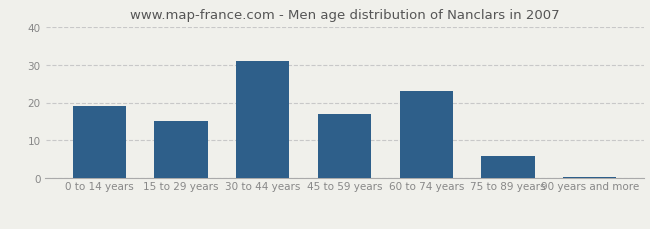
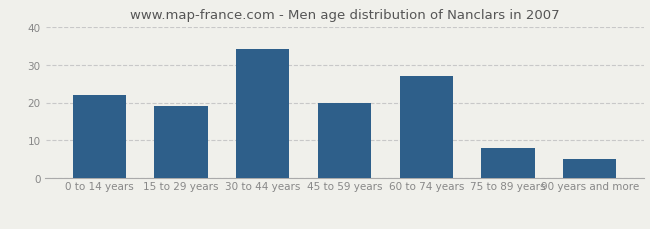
0 to 14 years: 19.0 -> 22.0
15 to 29 years: 15.0 -> 19.0
30 to 44 years: 31.0 -> 34.0
45 to 59 years: 17.0 -> 20.0
60 to 74 years: 23.0 -> 27.0
75 to 89 years: 6.0 -> 8.0
90 years and more: 0.4 -> 5.0
